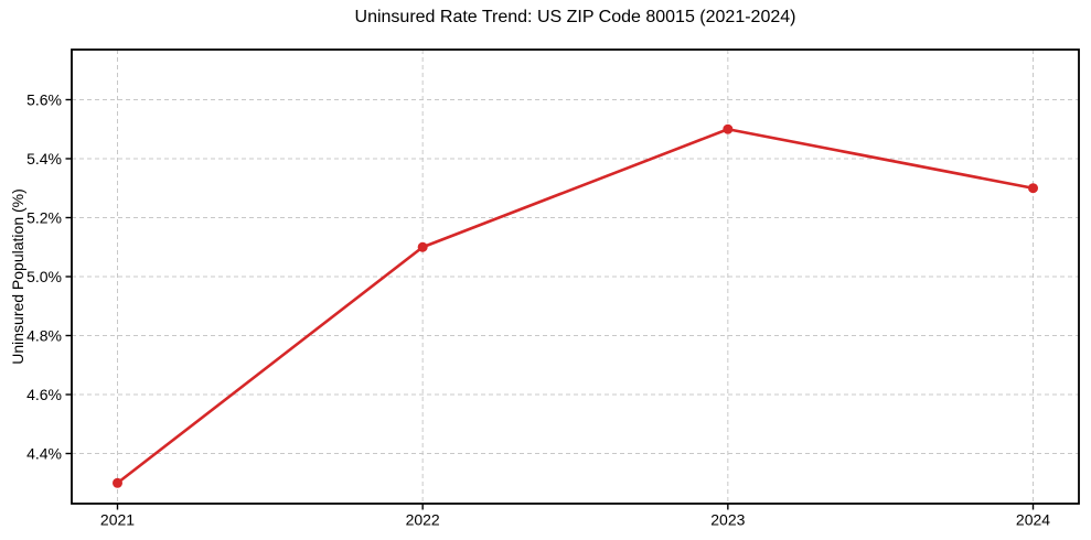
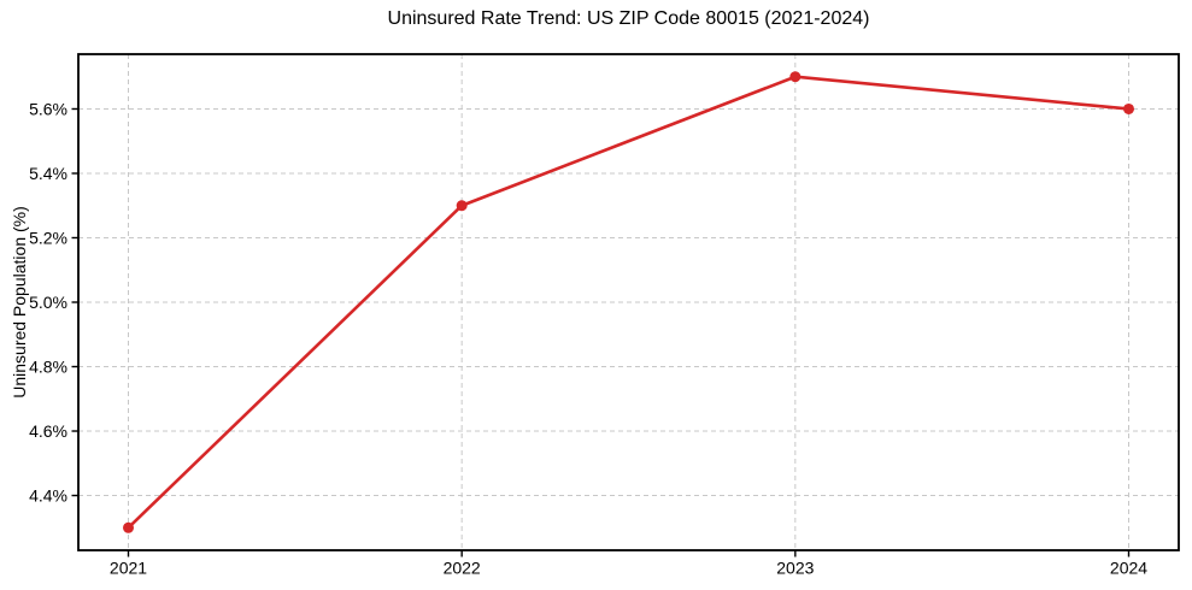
2022: 5.1% -> 5.3%
2023: 5.5% -> 5.7%
2024: 5.3% -> 5.6%
